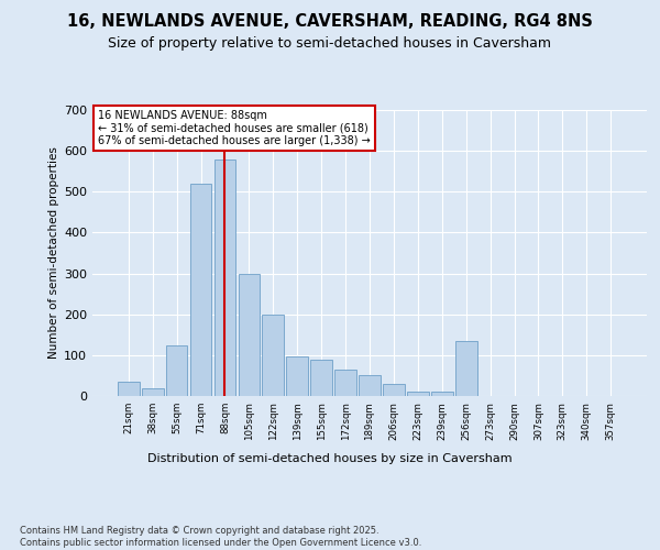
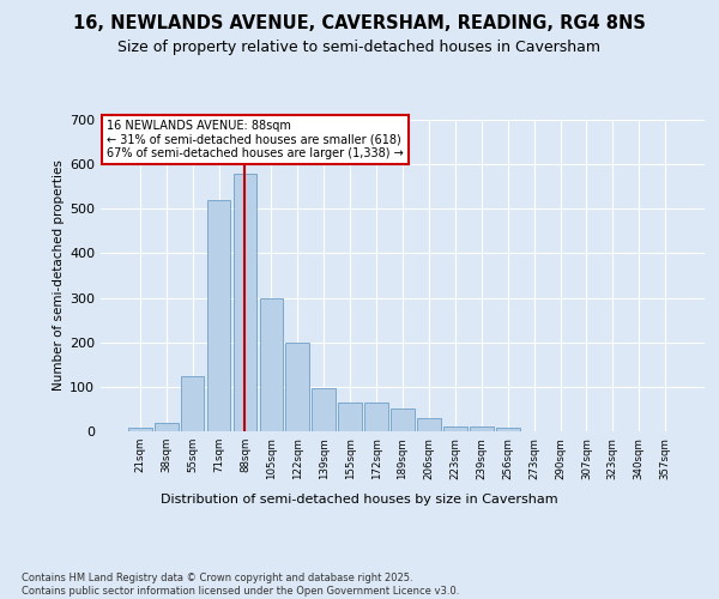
21sqm: 35 -> 8
155sqm: 90 -> 65
256sqm: 135 -> 8
